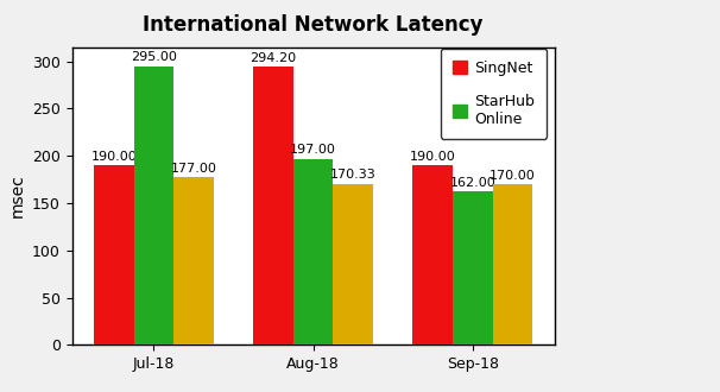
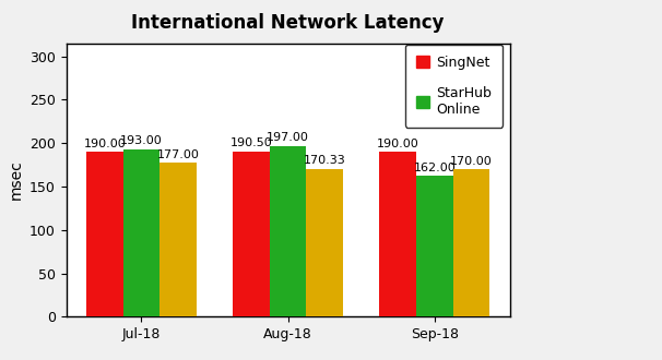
StarHub Online/Jul-18: 295.00 -> 193.00
SingNet/Aug-18: 294.20 -> 190.50
